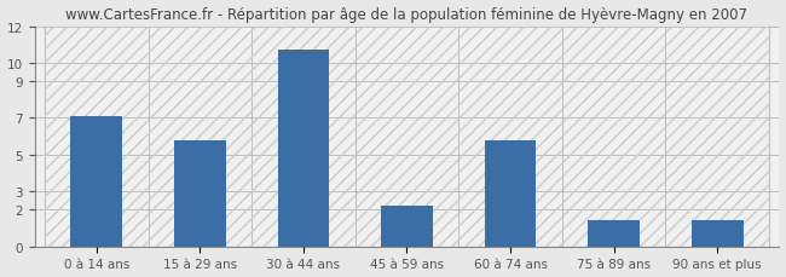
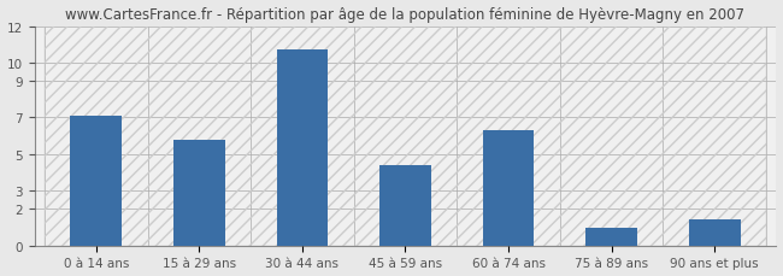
45 à 59 ans: 2.2 -> 4.4
60 à 74 ans: 5.8 -> 6.3
75 à 89 ans: 1.4 -> 1.0
